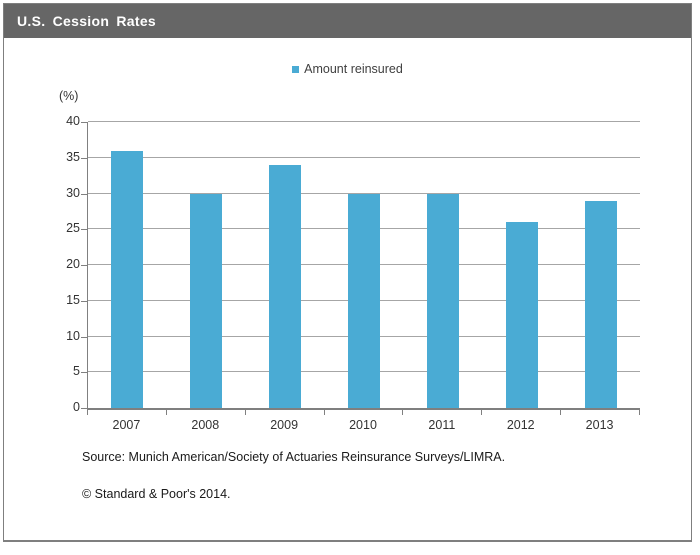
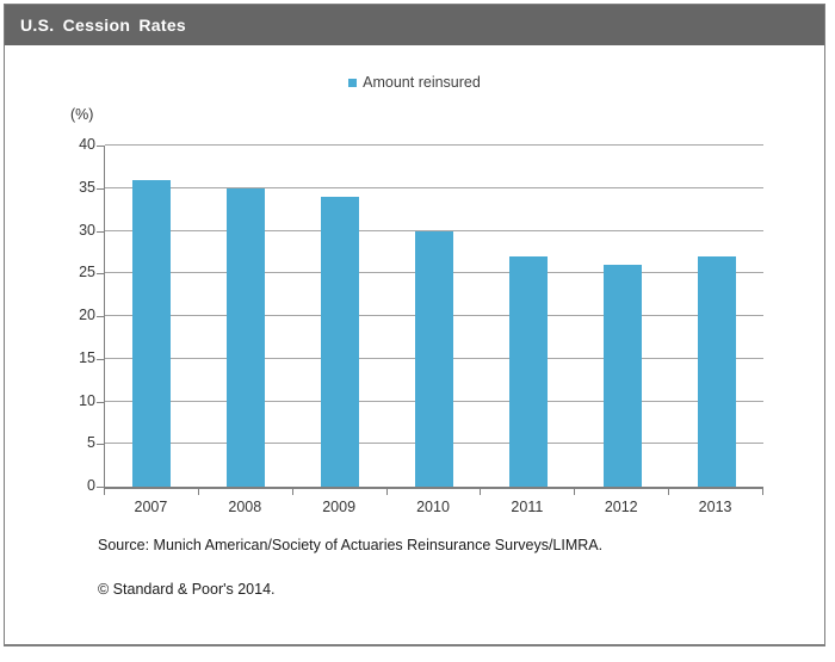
2008: 30 -> 35
2011: 30 -> 27
2013: 29 -> 27
